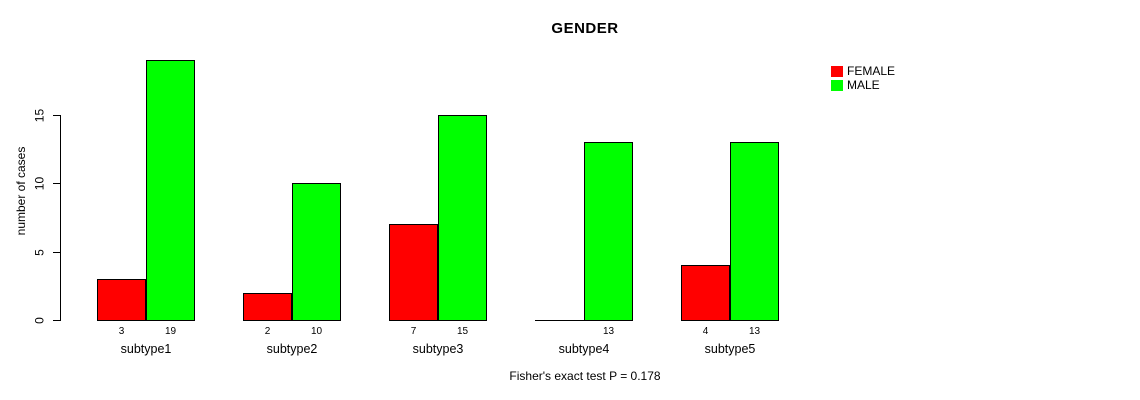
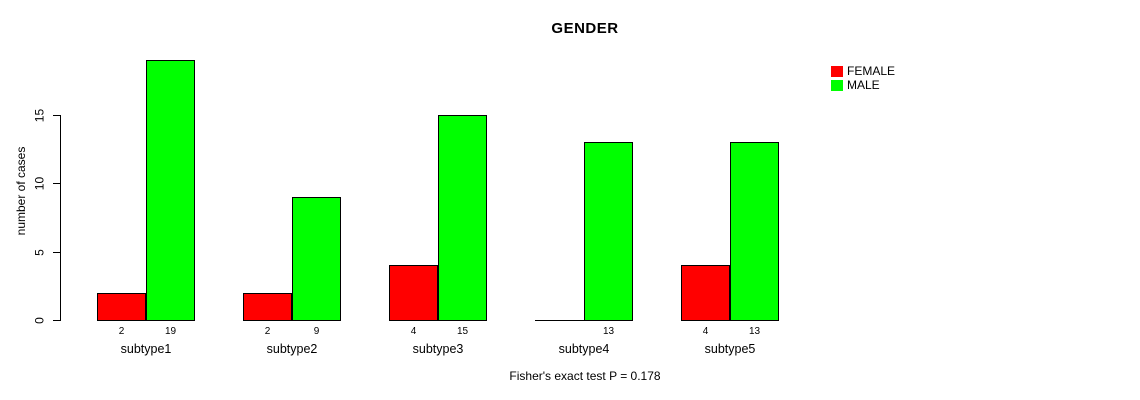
FEMALE/subtype1: 3 -> 2
MALE/subtype2: 10 -> 9
FEMALE/subtype3: 7 -> 4
